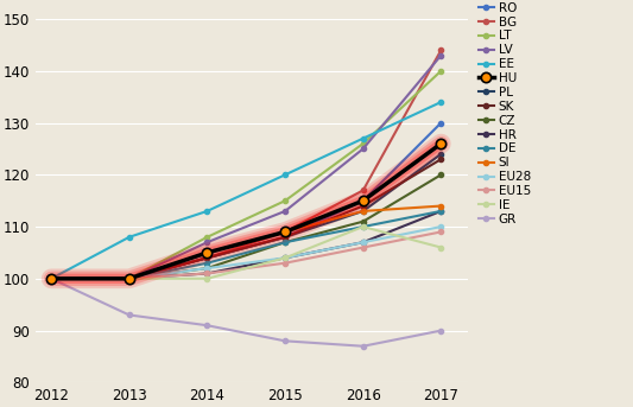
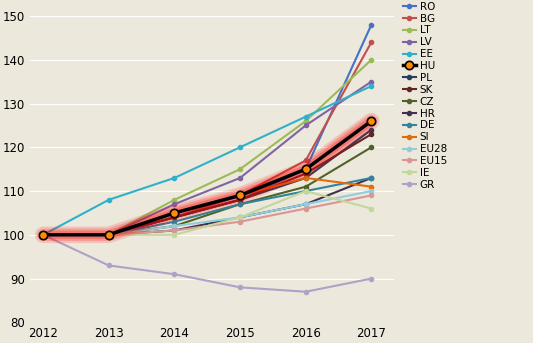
RO/2017: 130 -> 148
LV/2017: 143 -> 135
SI/2017: 114 -> 111
